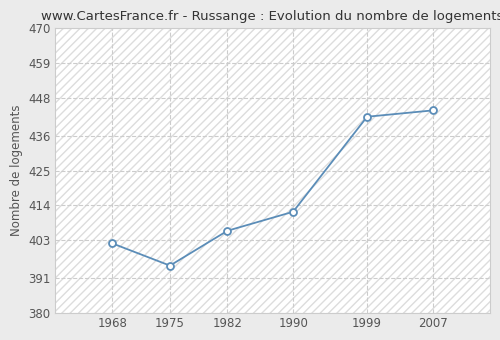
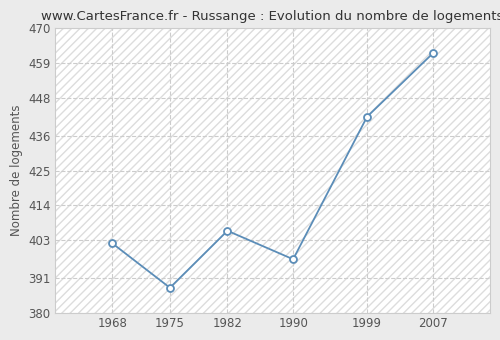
1975: 395 -> 388
1990: 412 -> 397
2007: 444 -> 462
